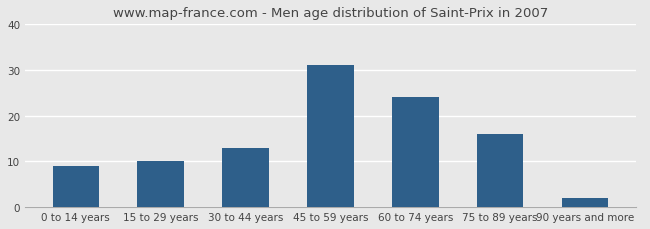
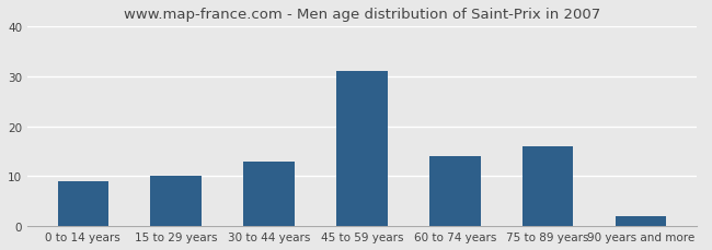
60 to 74 years: 24 -> 14
